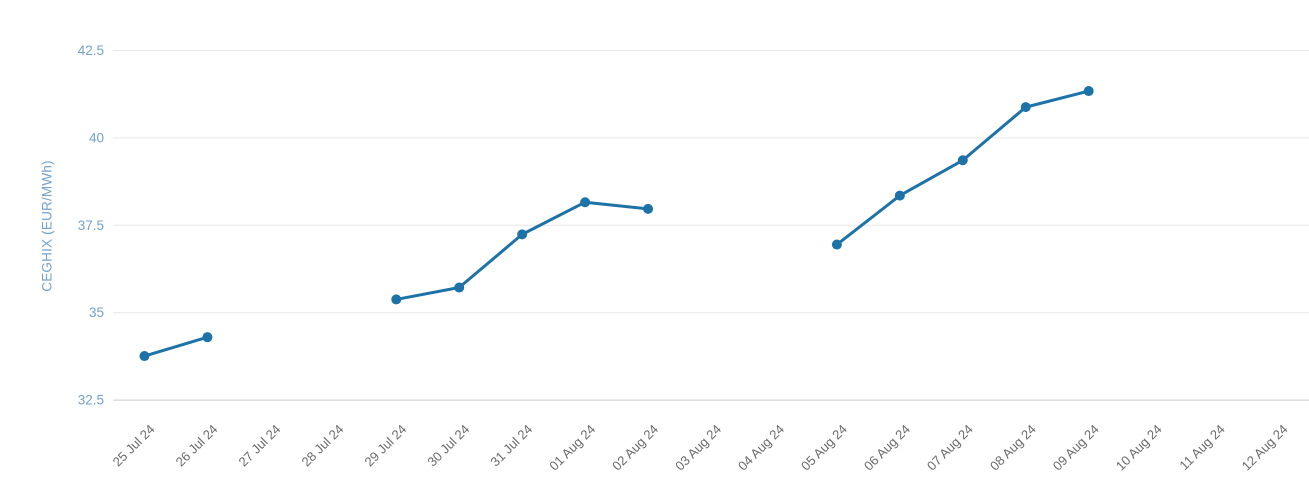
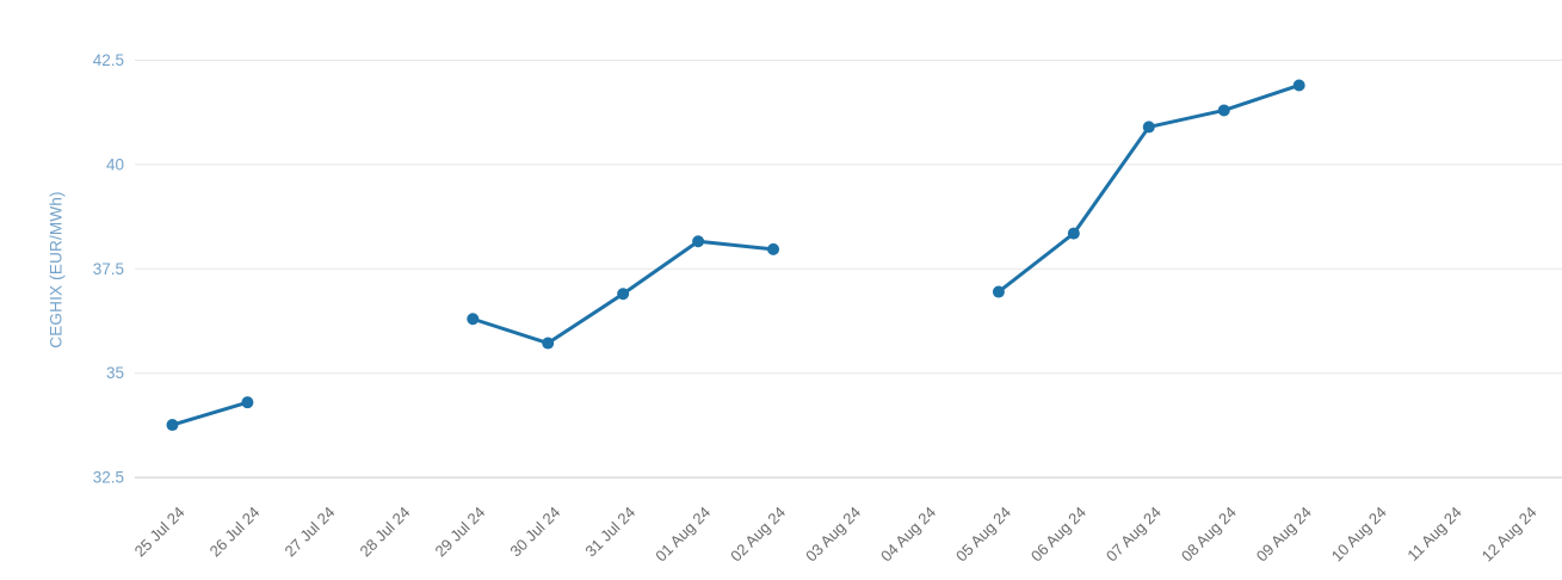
29 Jul 24: 35.4 -> 36.3
31 Jul 24: 37.2 -> 36.9
07 Aug 24: 39.4 -> 40.9
08 Aug 24: 40.9 -> 41.3
09 Aug 24: 41.3 -> 41.9
